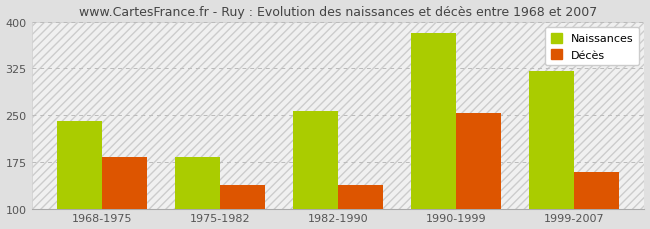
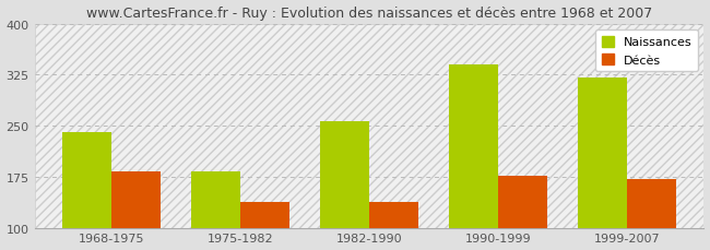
Naissances/1990-1999: 382 -> 340
Décès/1990-1999: 254 -> 177
Décès/1999-2007: 158 -> 172
